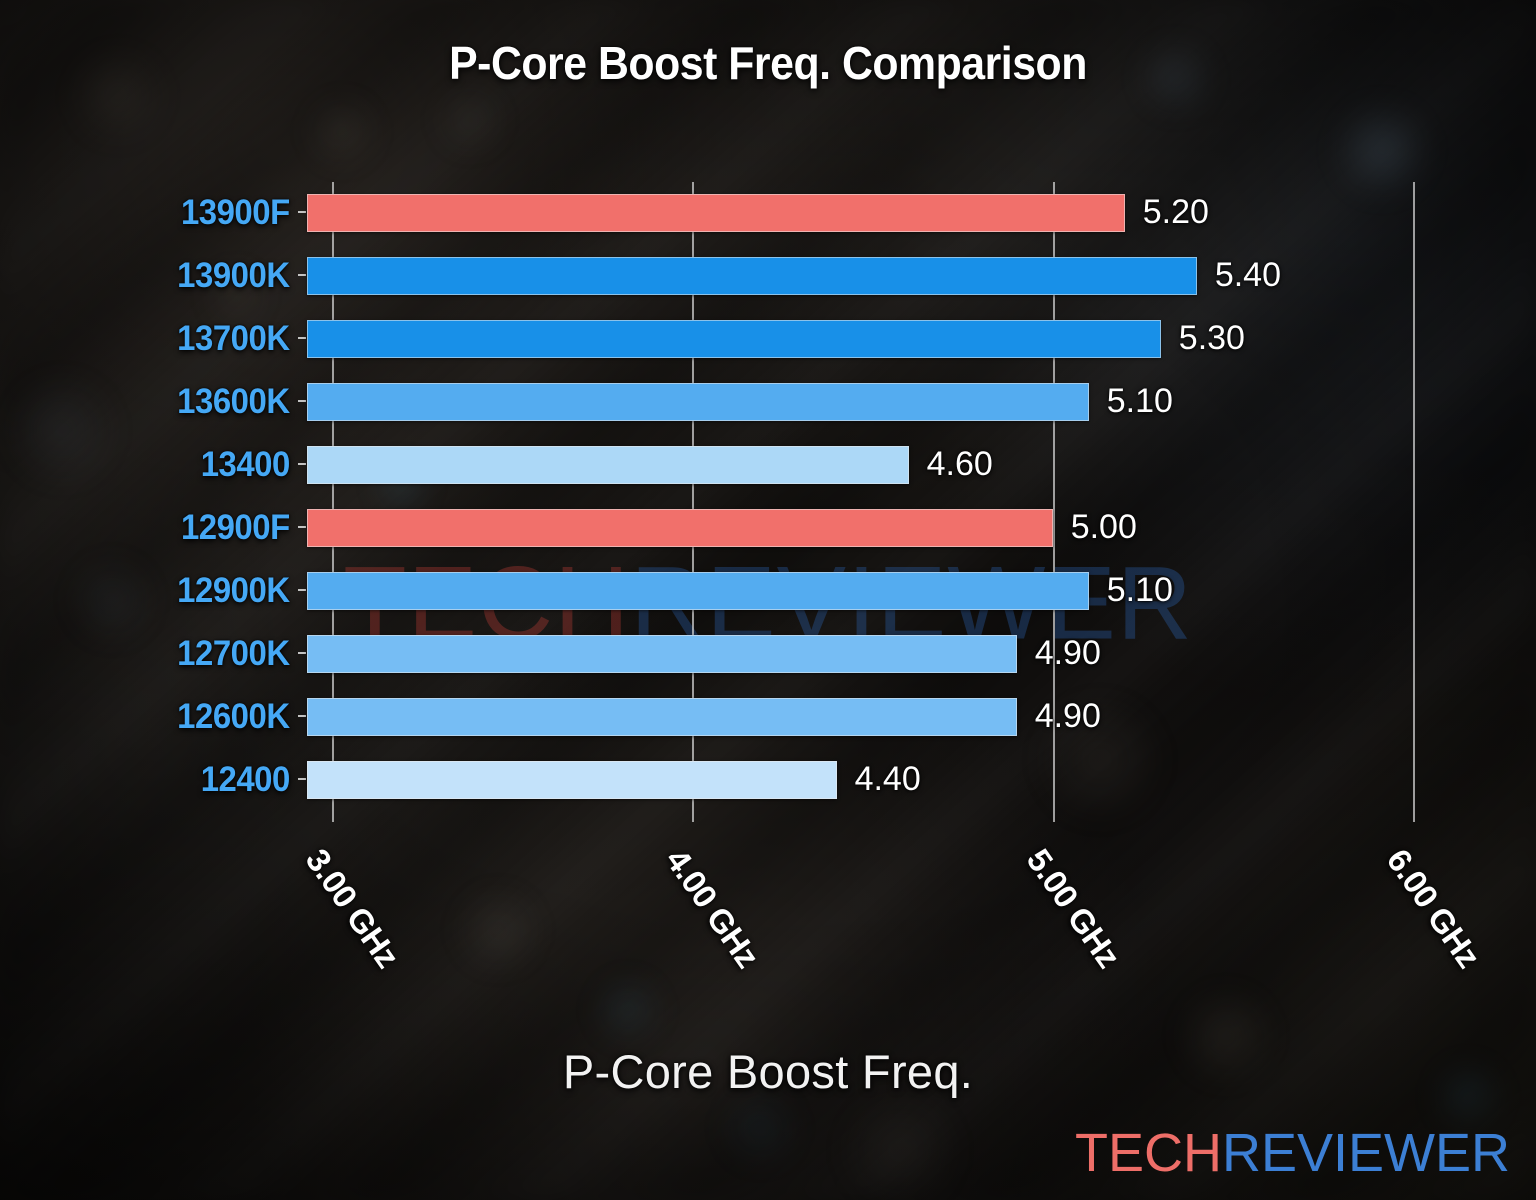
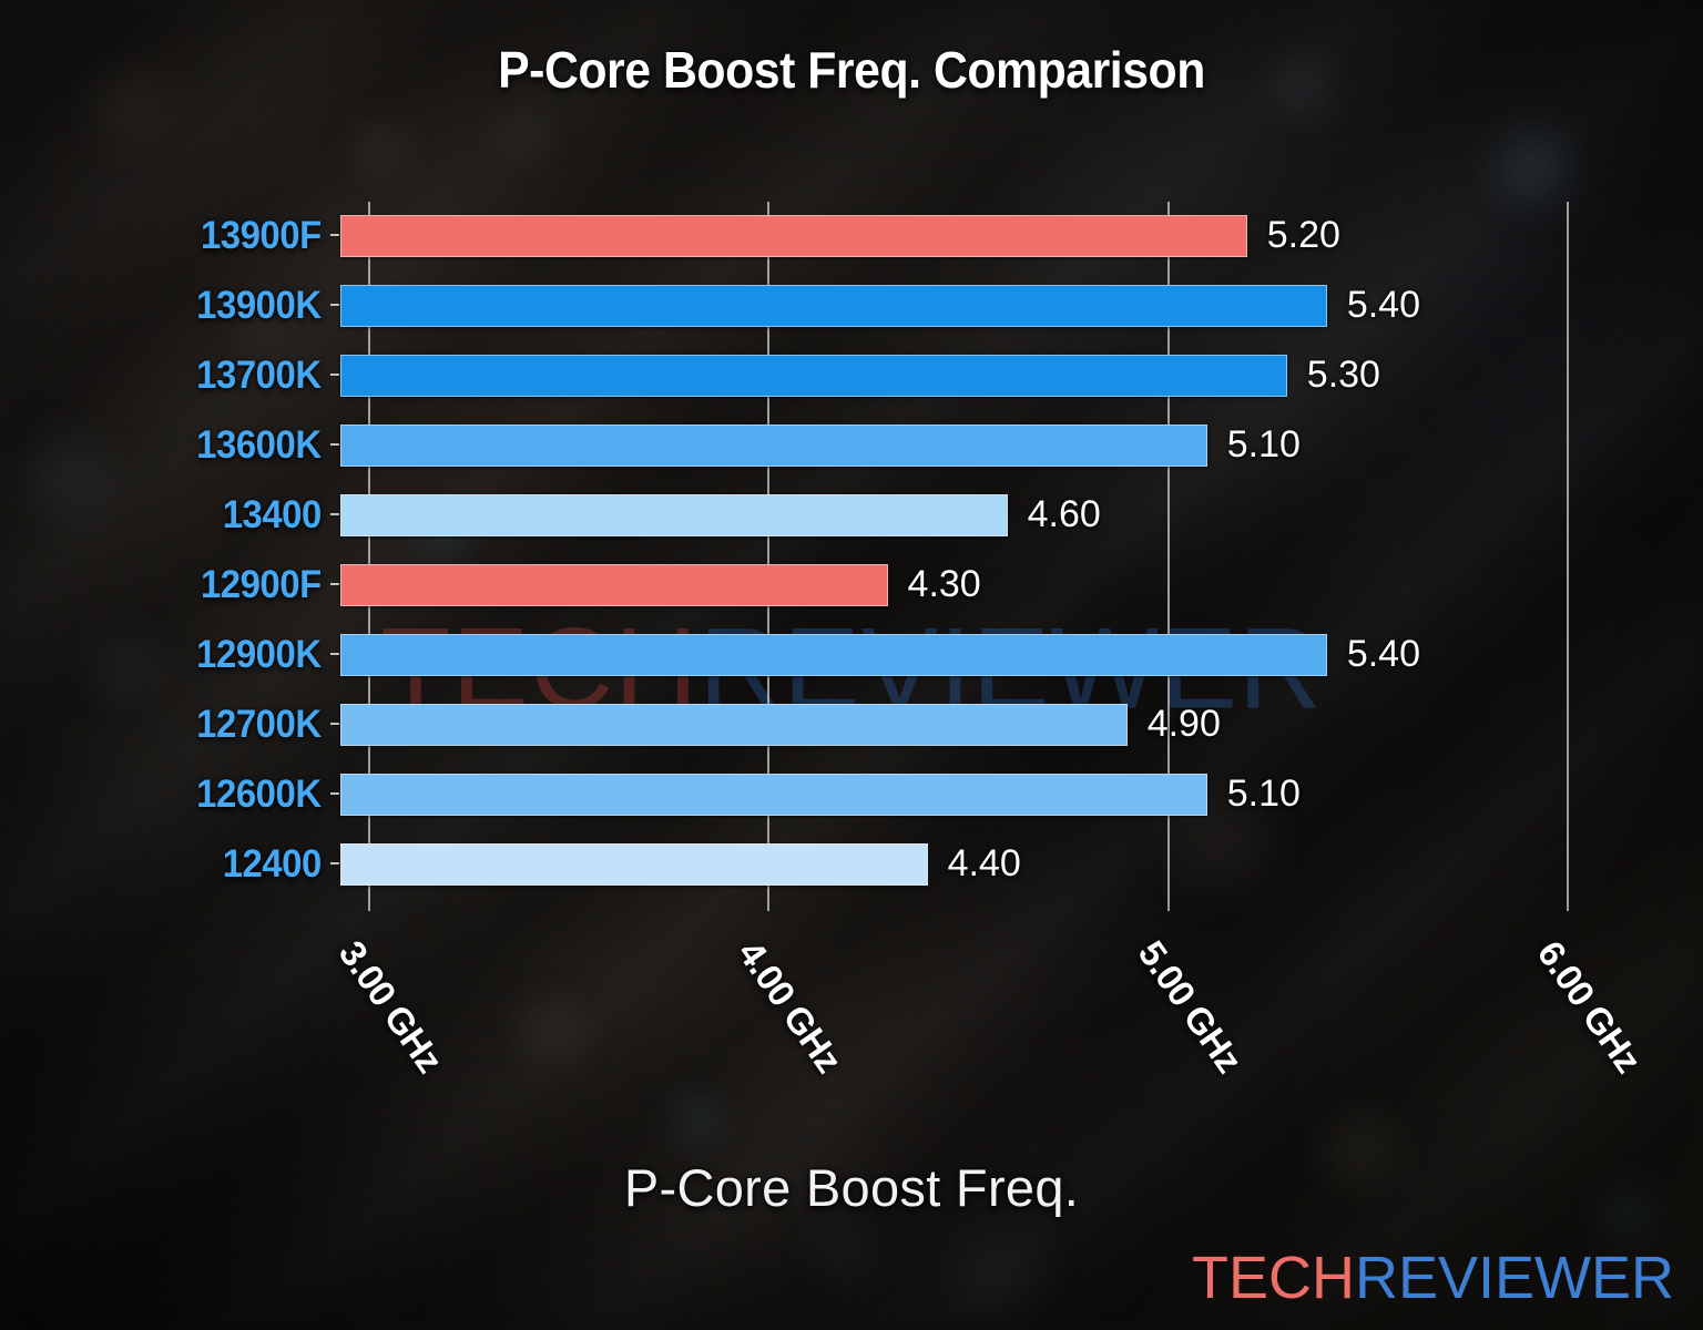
12900F: 5.00 -> 4.30
12900K: 5.10 -> 5.40
12600K: 4.90 -> 5.10
